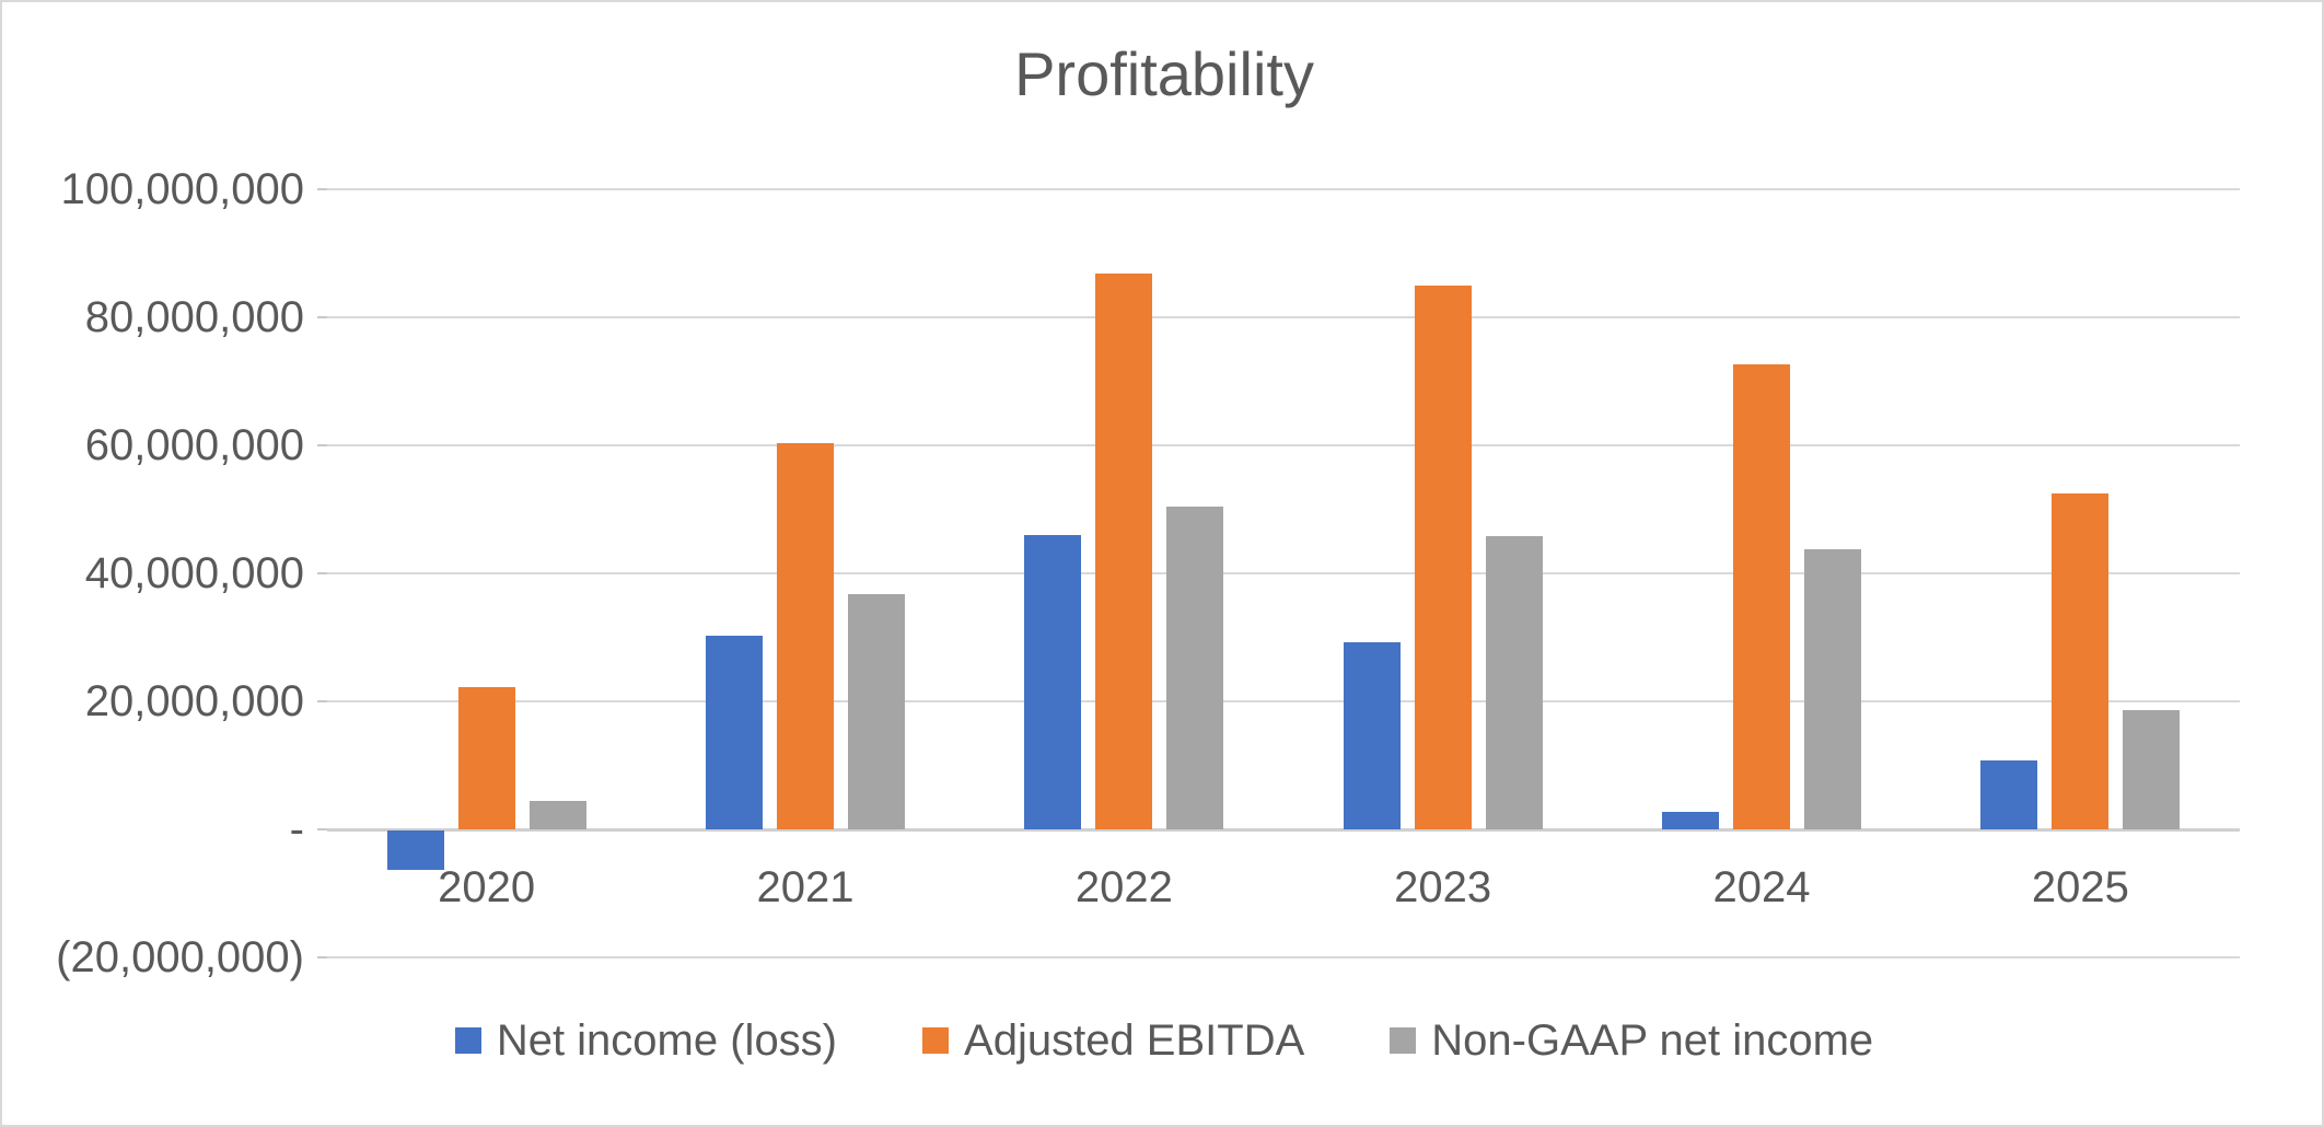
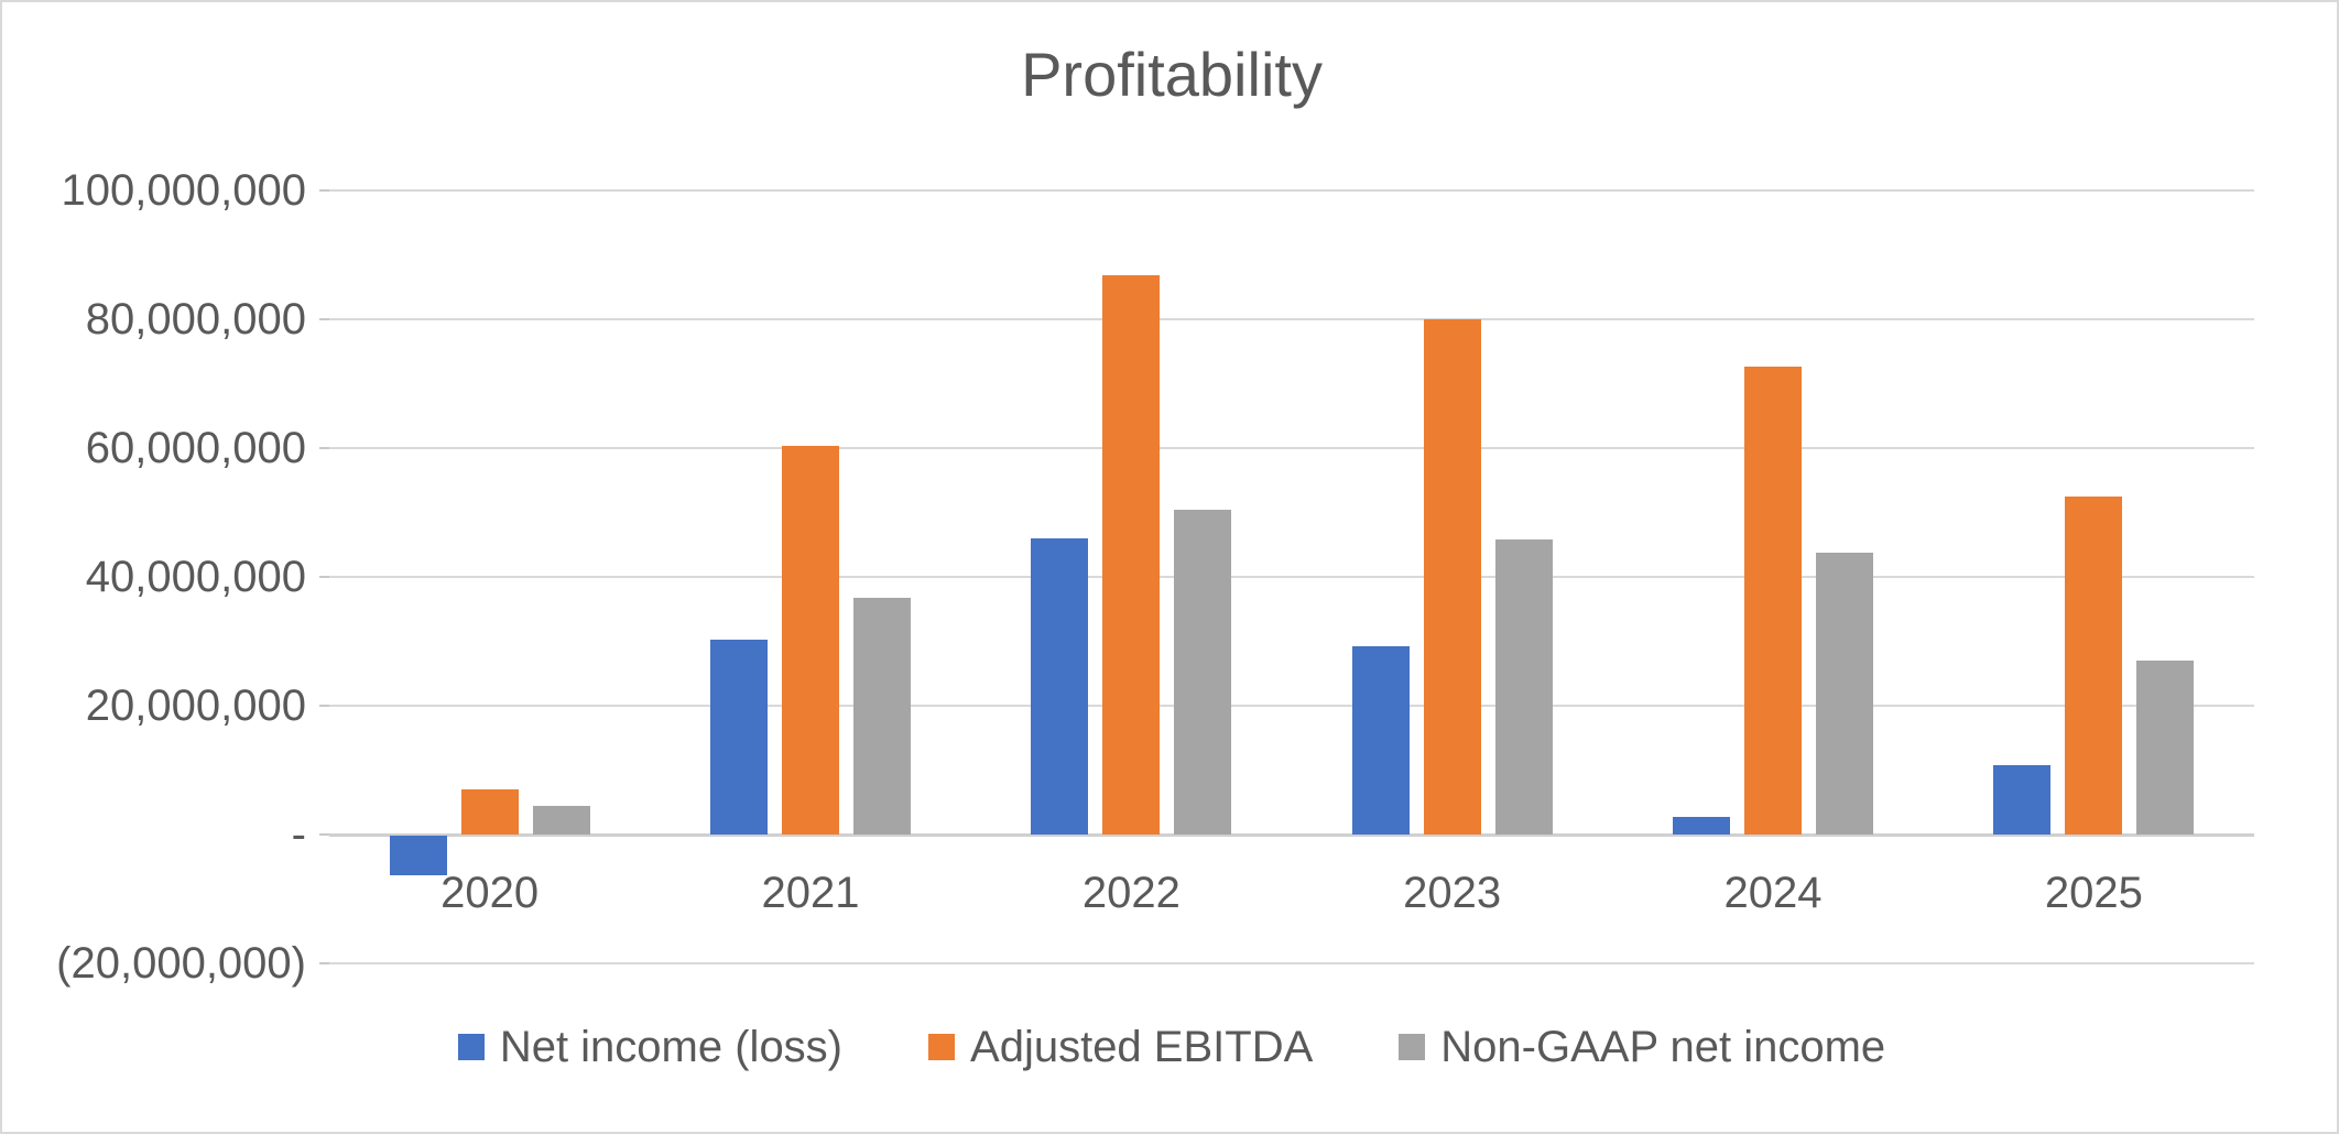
Adjusted EBITDA/2020: 22000000 -> 7000000
Adjusted EBITDA/2023: 85000000 -> 80000000
Non-GAAP net income/2025: 19000000 -> 27000000
